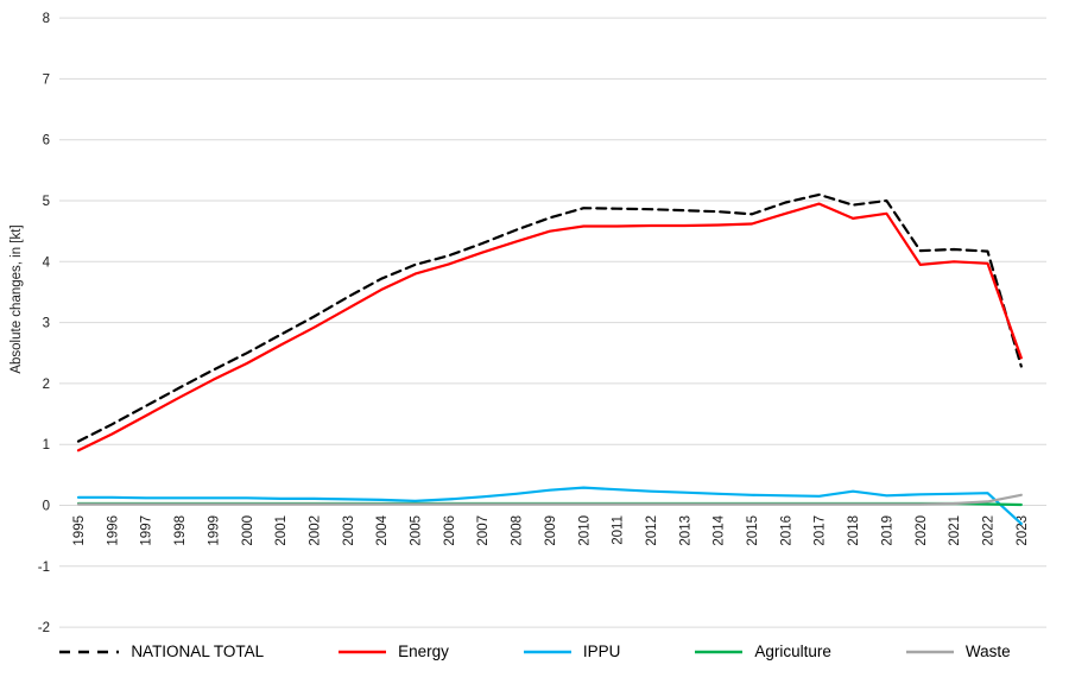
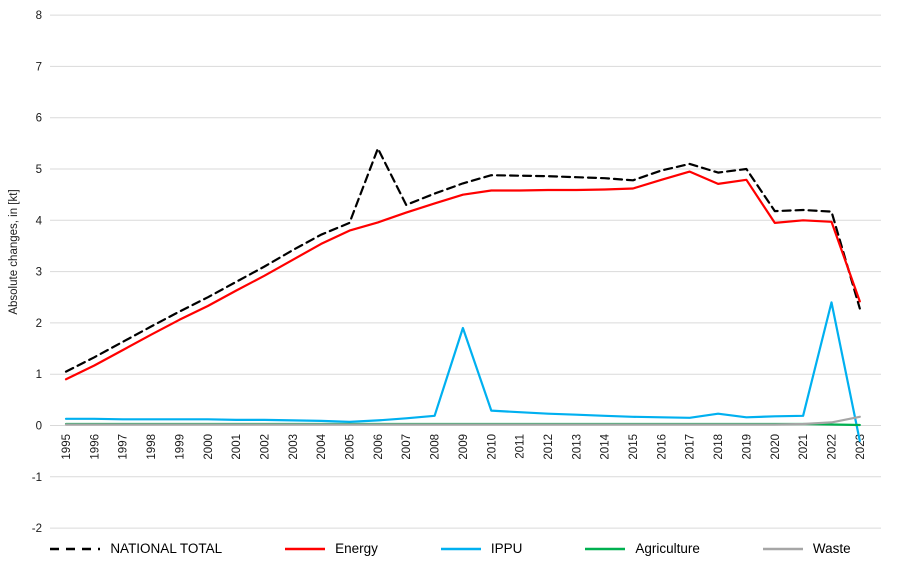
NATIONAL TOTAL/2006: 4.1 -> 5.4
IPPU/2009: 0.2 -> 1.9
IPPU/2022: 0.2 -> 2.4
